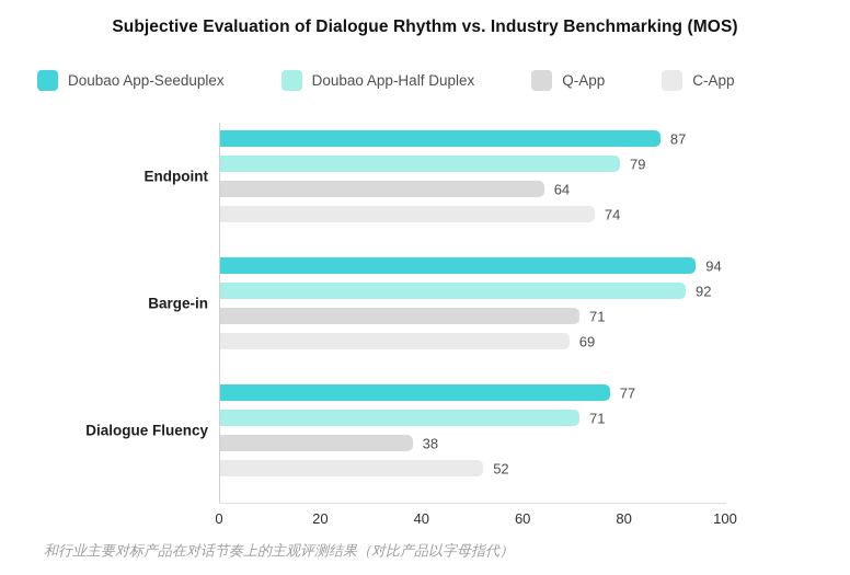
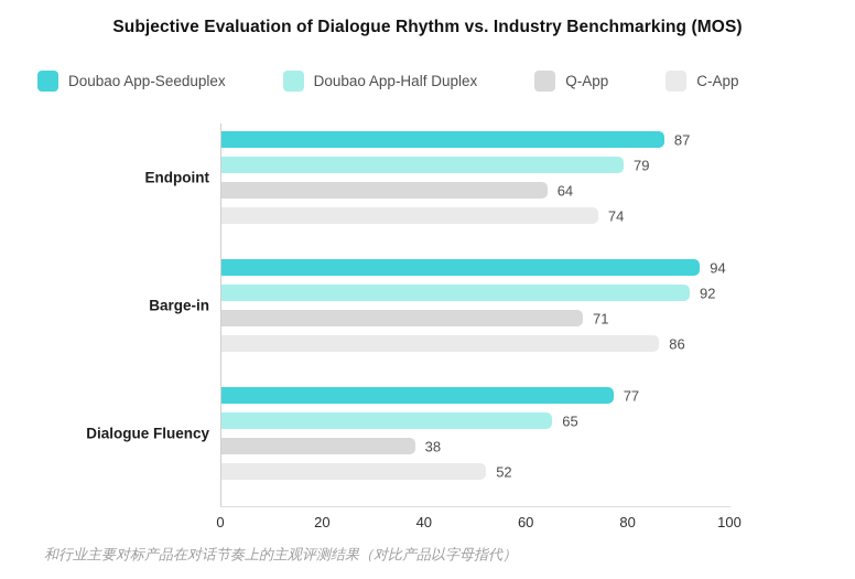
C-App/Barge-in: 69 -> 86
Doubao App-Half Duplex/Dialogue Fluency: 71 -> 65
